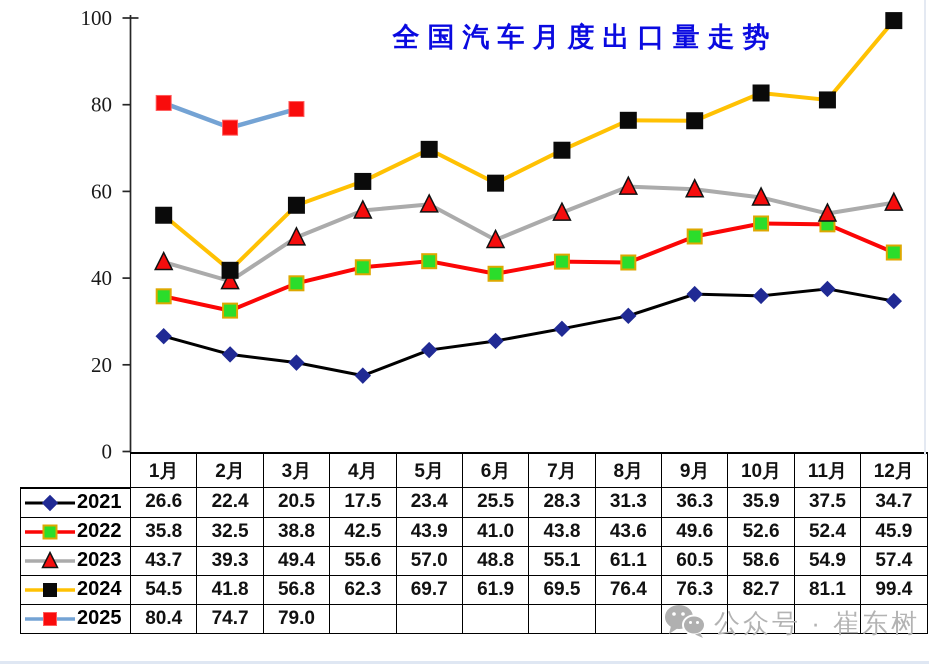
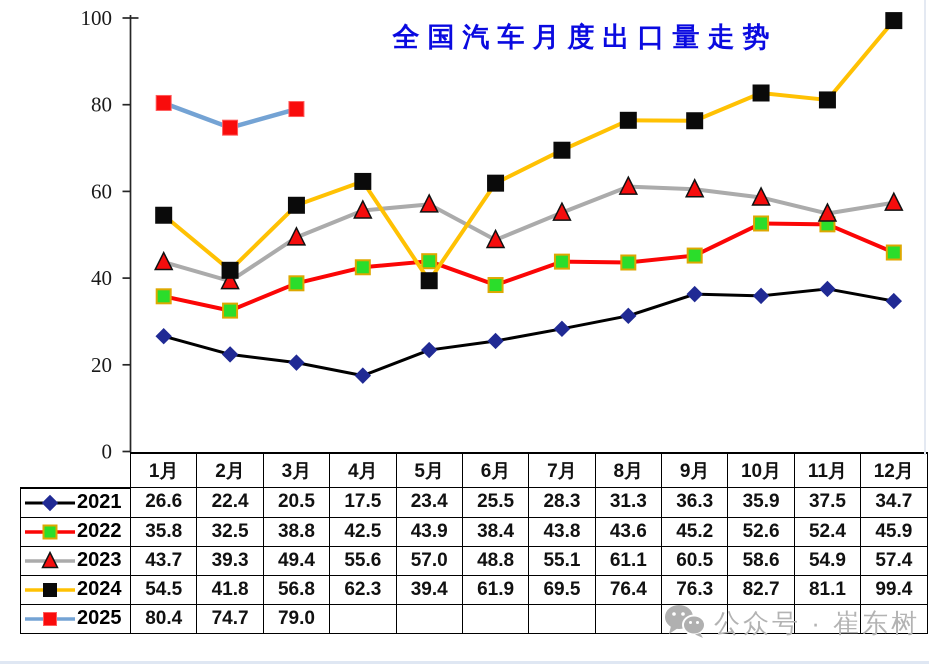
2024/5月: 69.7 -> 39.4
2022/6月: 41.0 -> 38.4
2022/9月: 49.6 -> 45.2
